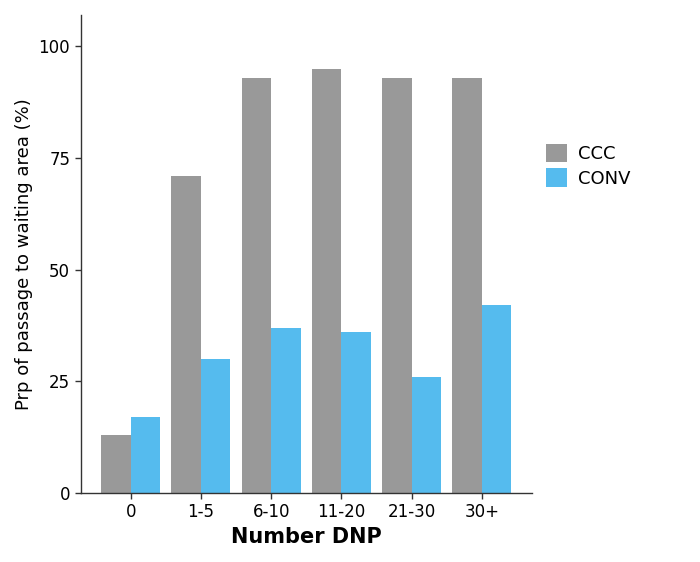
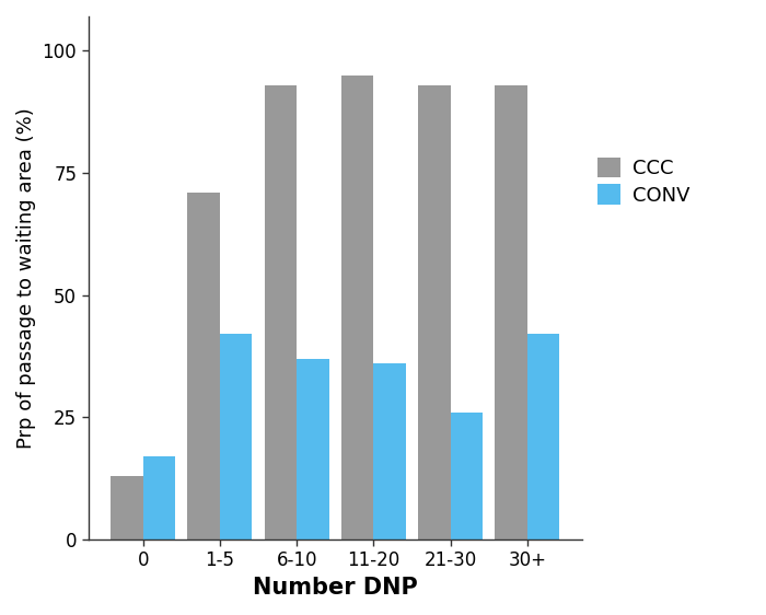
CONV/1-5: 30 -> 42
